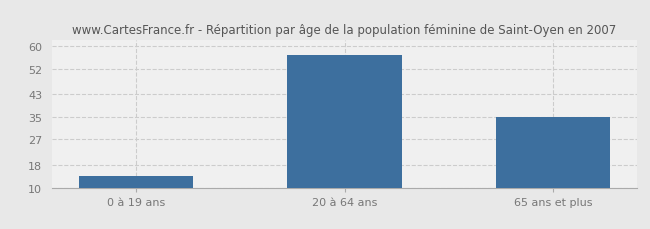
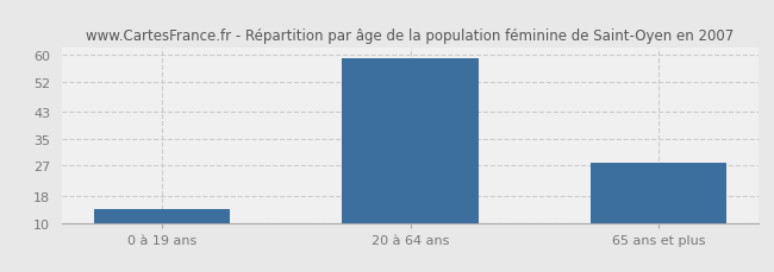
20 à 64 ans: 57 -> 59
65 ans et plus: 35 -> 28
